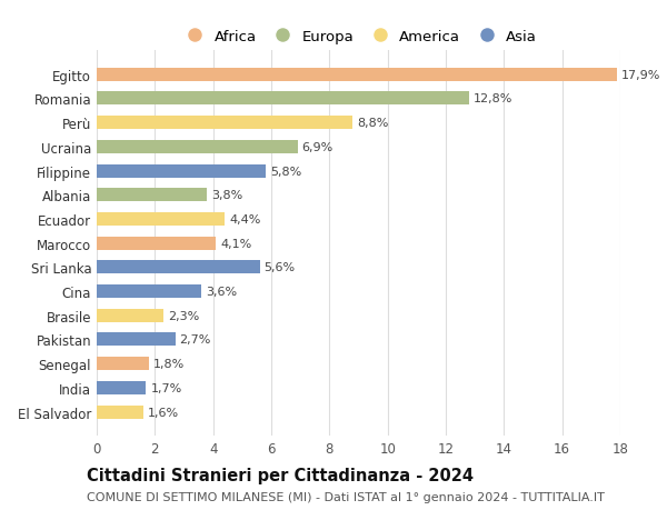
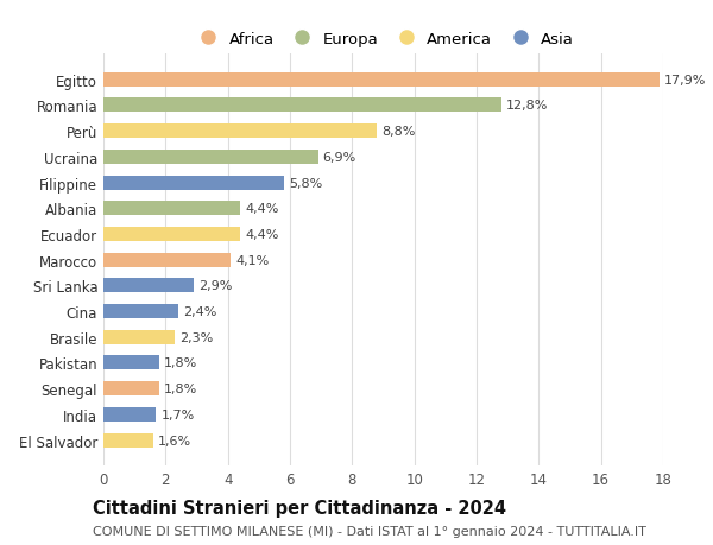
Albania: 3,8% -> 4,4%
Sri Lanka: 5,6% -> 2,9%
Cina: 3,6% -> 2,4%
Pakistan: 2,7% -> 1,8%
